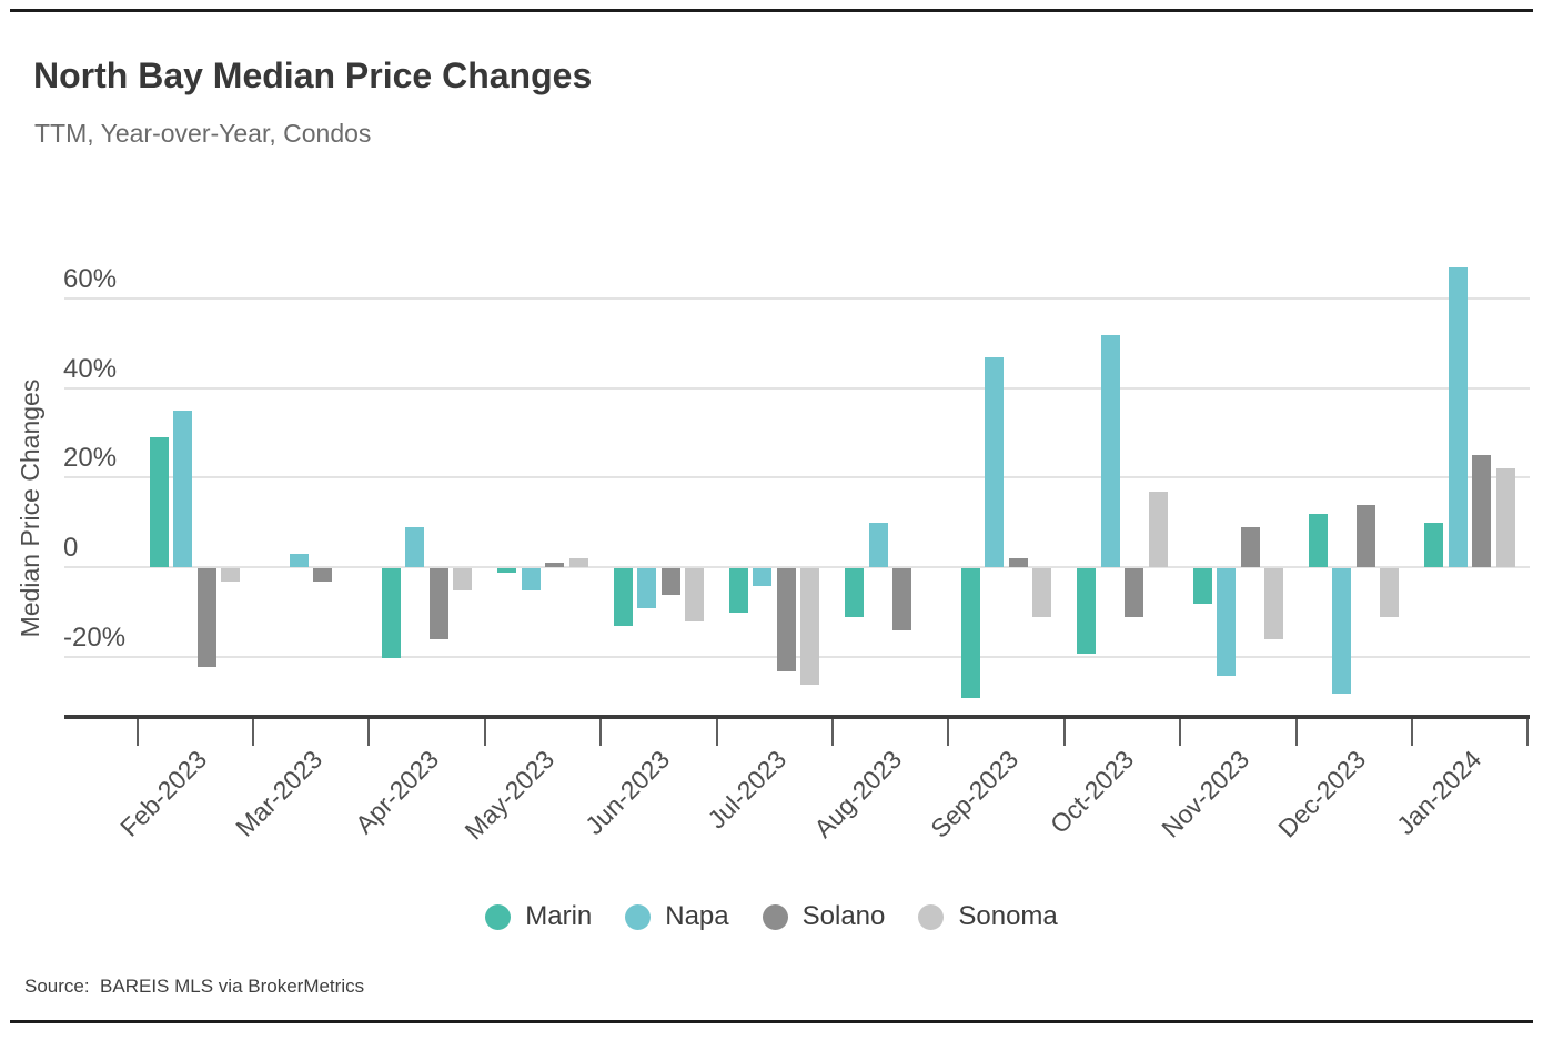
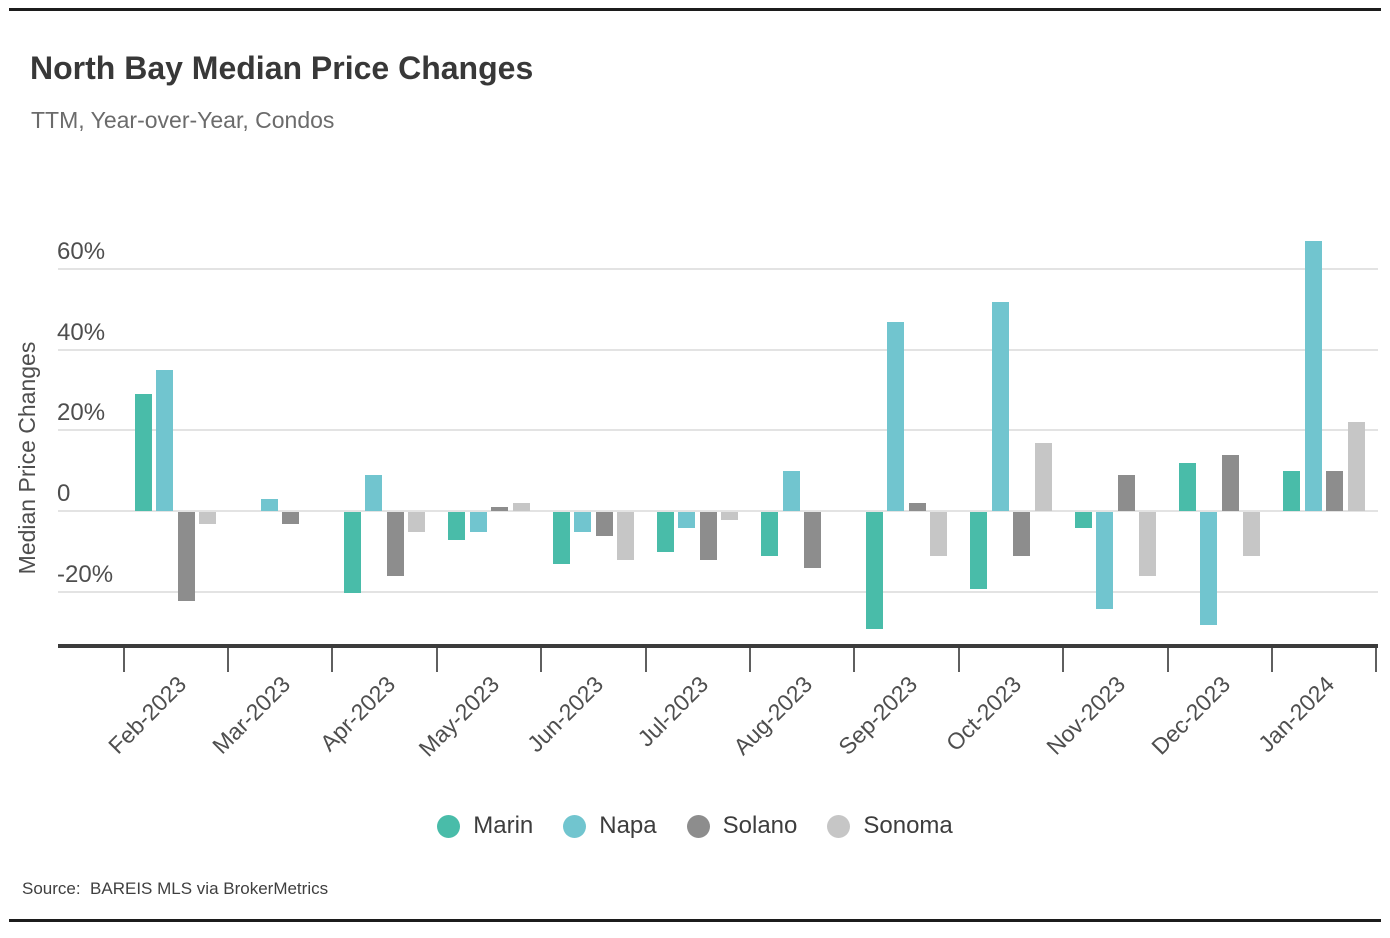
Marin/May-2023: -1% -> -7%
Napa/Jun-2023: -9% -> -5%
Solano/Jul-2023: -23% -> -12%
Sonoma/Jul-2023: -26% -> -2%
Marin/Nov-2023: -8% -> -4%
Solano/Jan-2024: 25% -> 10%
